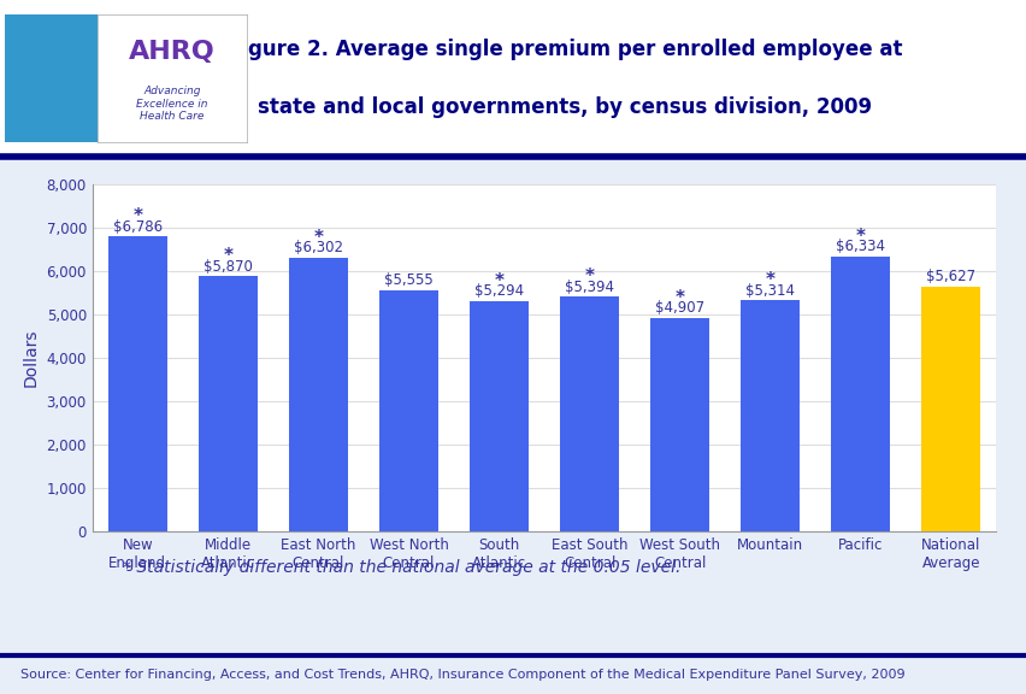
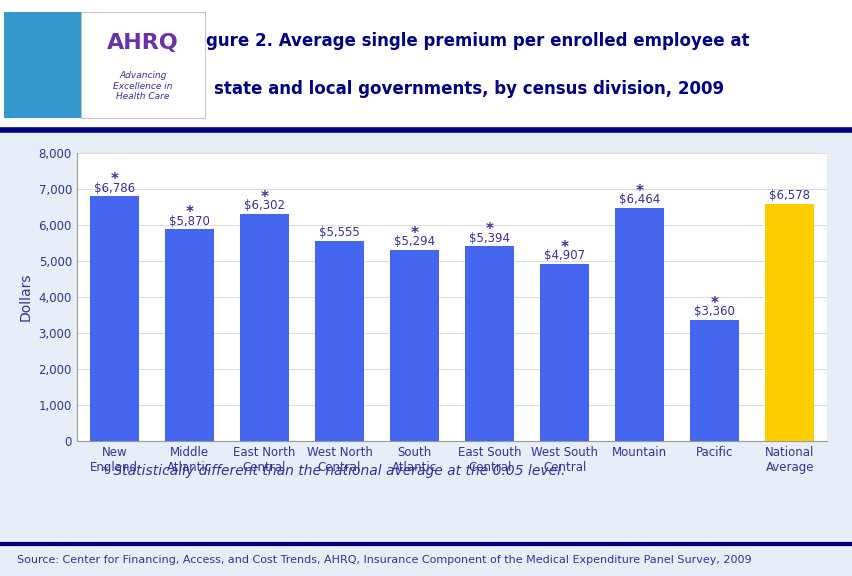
Mountain: $5,314 -> $6,464
Pacific: $6,334 -> $3,360
National Average: $5,627 -> $6,578
